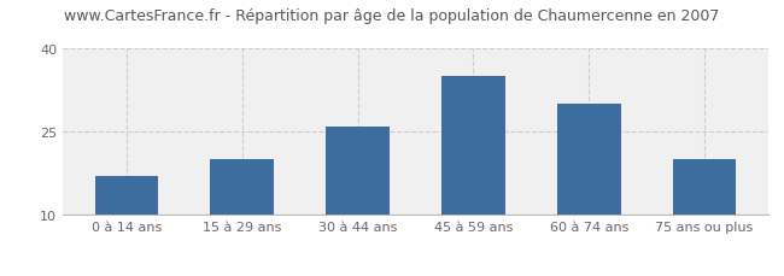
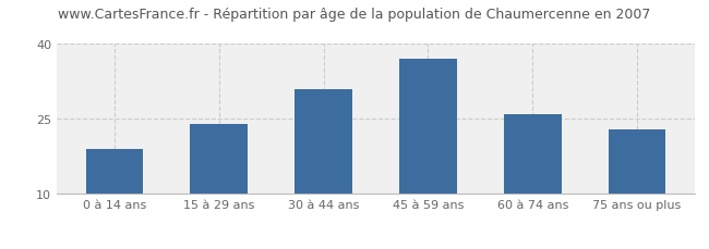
0 à 14 ans: 17 -> 19
15 à 29 ans: 20 -> 24
30 à 44 ans: 26 -> 31
45 à 59 ans: 35 -> 37
60 à 74 ans: 30 -> 26
75 ans ou plus: 20 -> 23
